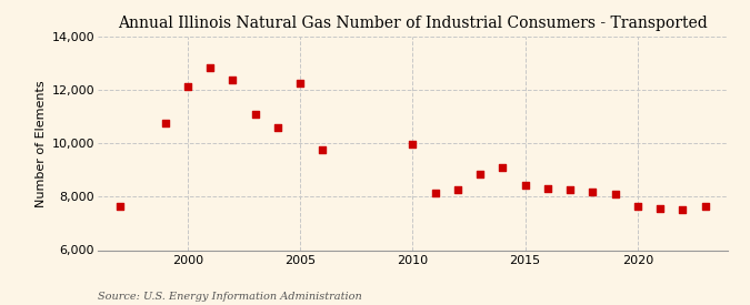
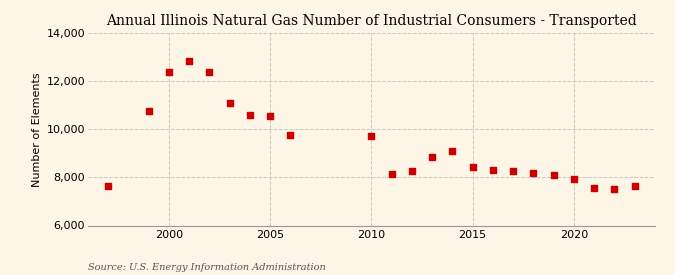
2000: 12,150 -> 12,400
2005: 12,250 -> 10,550
2010: 9,950 -> 9,700
2020: 7,650 -> 7,950
